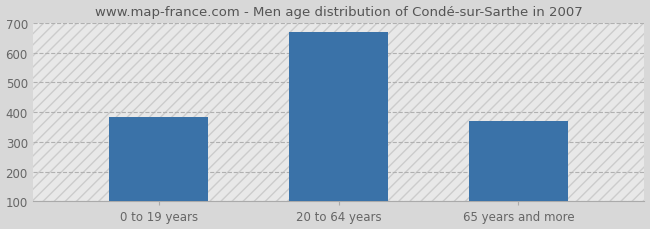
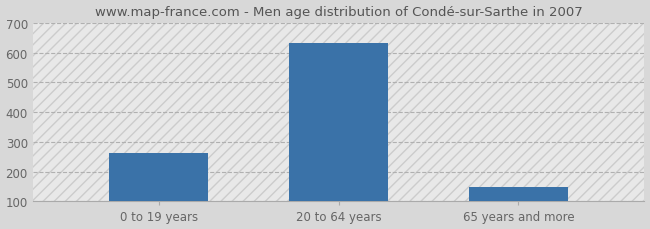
0 to 19 years: 385 -> 263
20 to 64 years: 670 -> 634
65 years and more: 370 -> 148
